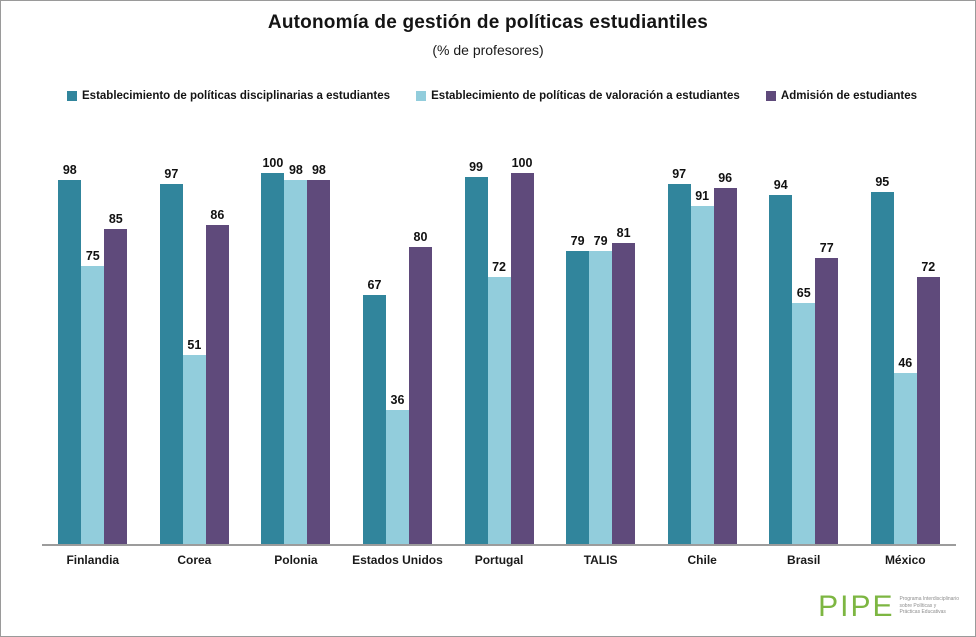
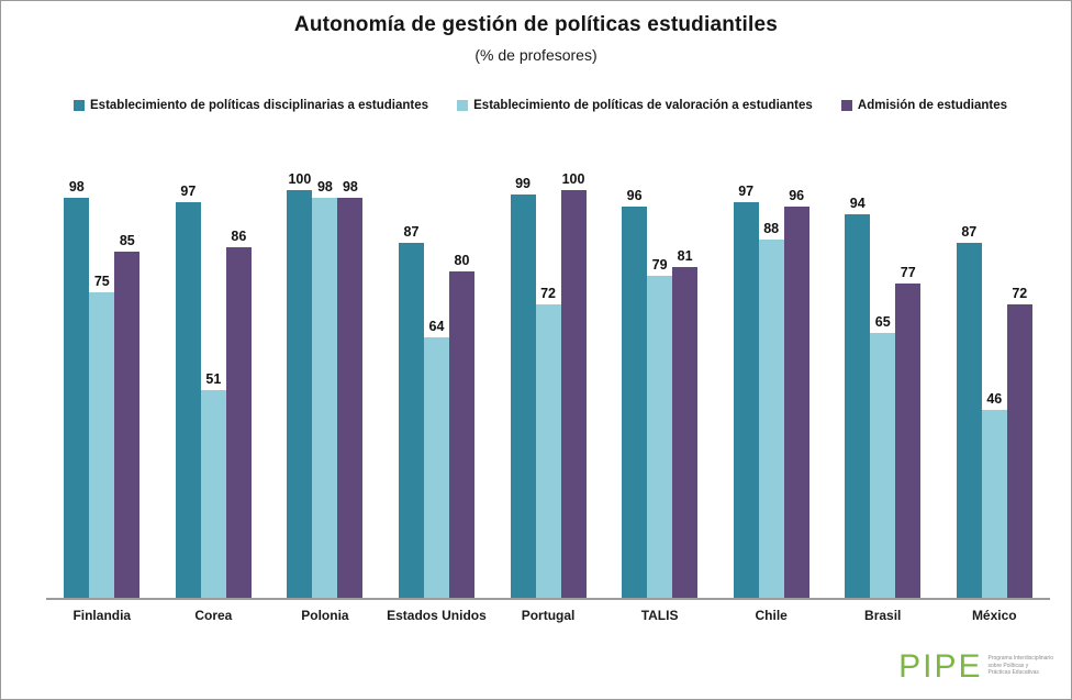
Establecimiento de políticas disciplinarias a estudiantes/Estados Unidos: 67 -> 87
Establecimiento de políticas de valoración a estudiantes/Estados Unidos: 36 -> 64
Establecimiento de políticas disciplinarias a estudiantes/TALIS: 79 -> 96
Establecimiento de políticas de valoración a estudiantes/Chile: 91 -> 88
Establecimiento de políticas disciplinarias a estudiantes/México: 95 -> 87
